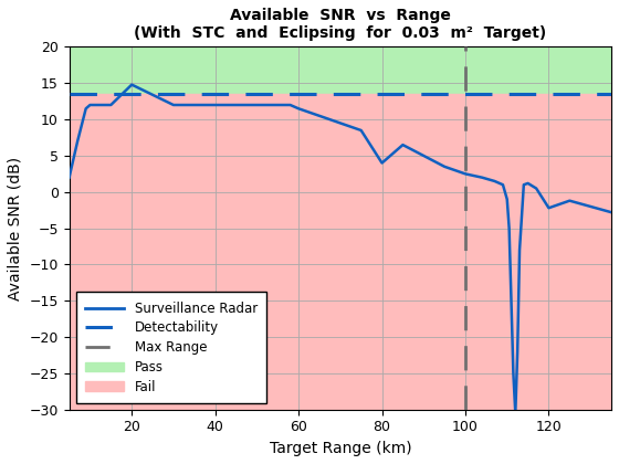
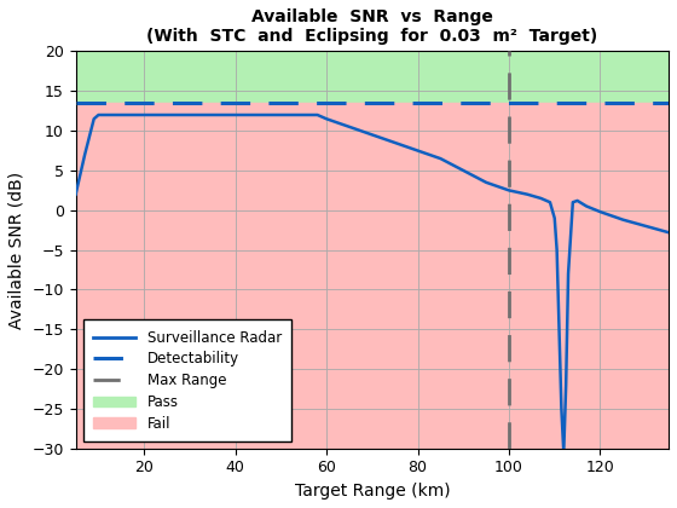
20: 14.8 -> 12.0
80: 4.0 -> 7.5
120: -2.2 -> -0.2
